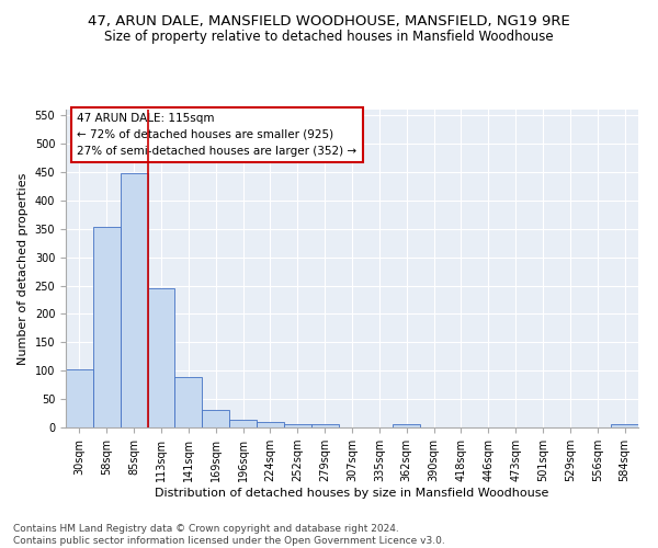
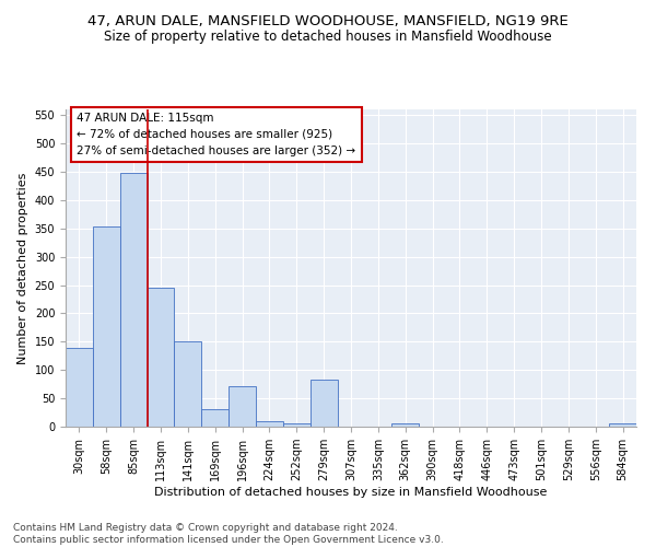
30sqm: 103 -> 140
141sqm: 88 -> 150
196sqm: 14 -> 72
279sqm: 5 -> 84
